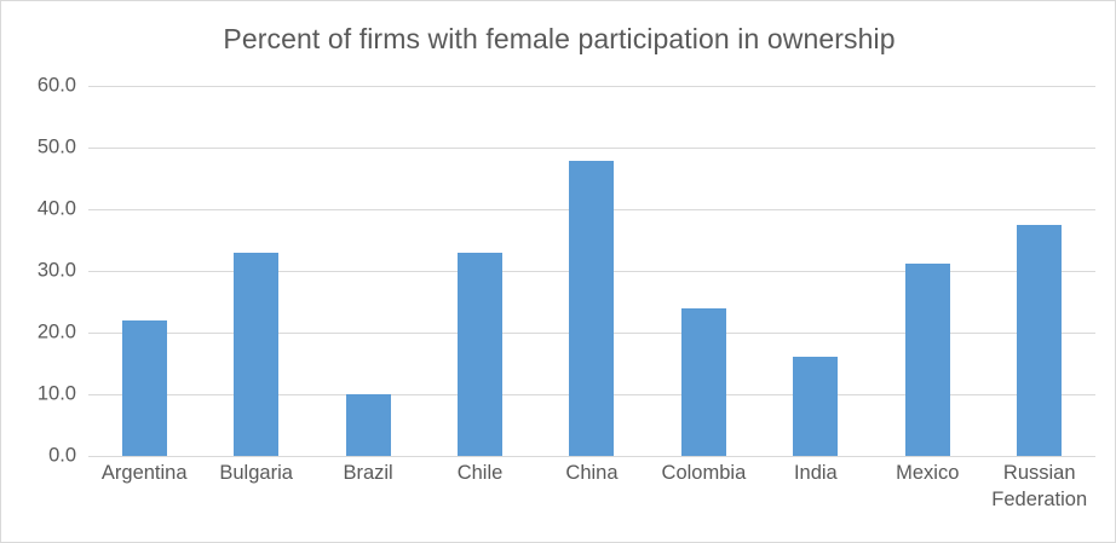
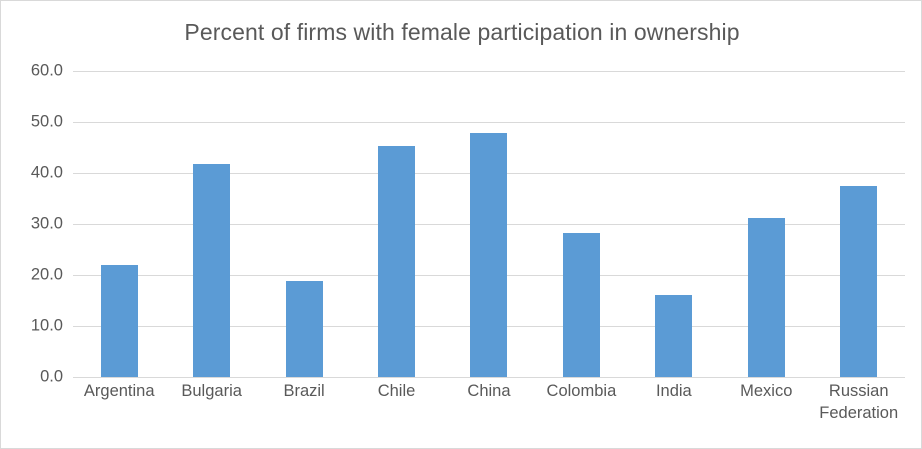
Bulgaria: 33 -> 42
Brazil: 10 -> 19
Chile: 33 -> 45
Colombia: 24 -> 28
